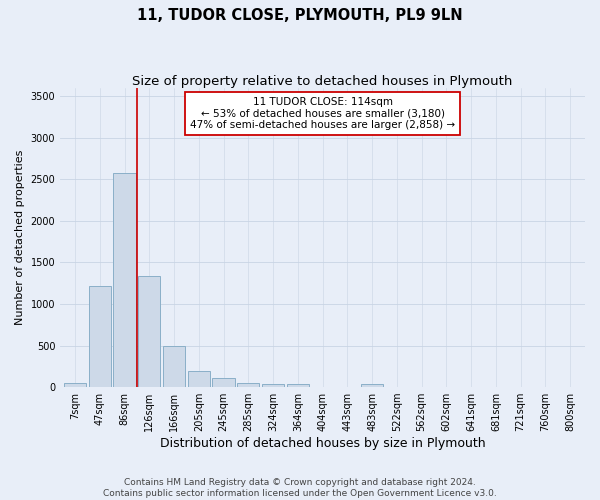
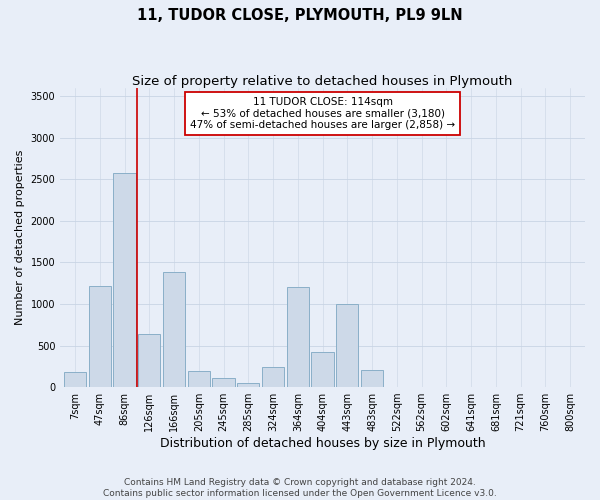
7sqm: 50 -> 180
126sqm: 1340 -> 640
166sqm: 500 -> 1380
324sqm: 40 -> 240
364sqm: 40 -> 1200
404sqm: 0 -> 420
443sqm: 0 -> 1000
483sqm: 40 -> 200
